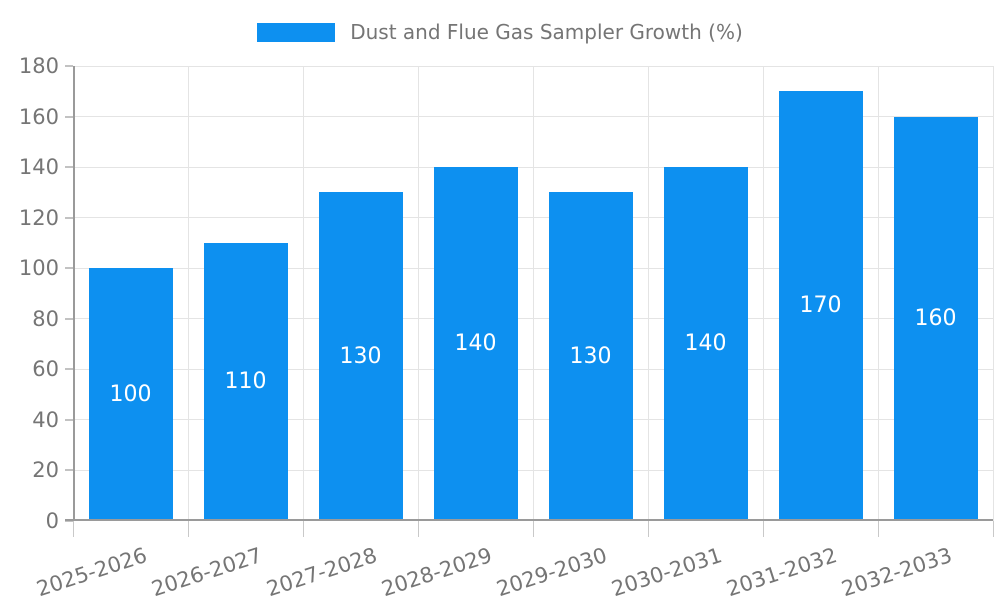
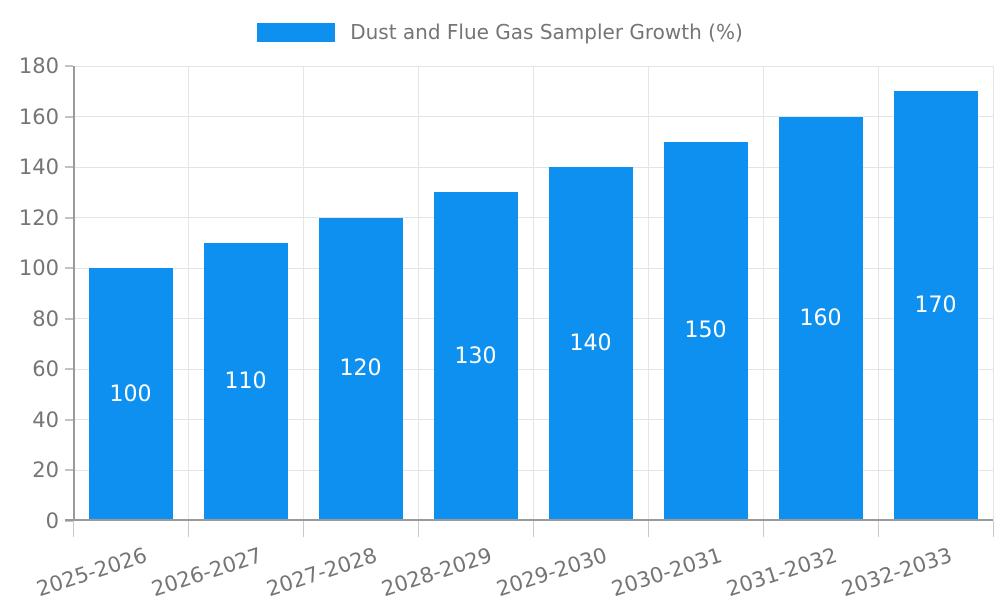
2027-2028: 130 -> 120
2028-2029: 140 -> 130
2029-2030: 130 -> 140
2030-2031: 140 -> 150
2031-2032: 170 -> 160
2032-2033: 160 -> 170
